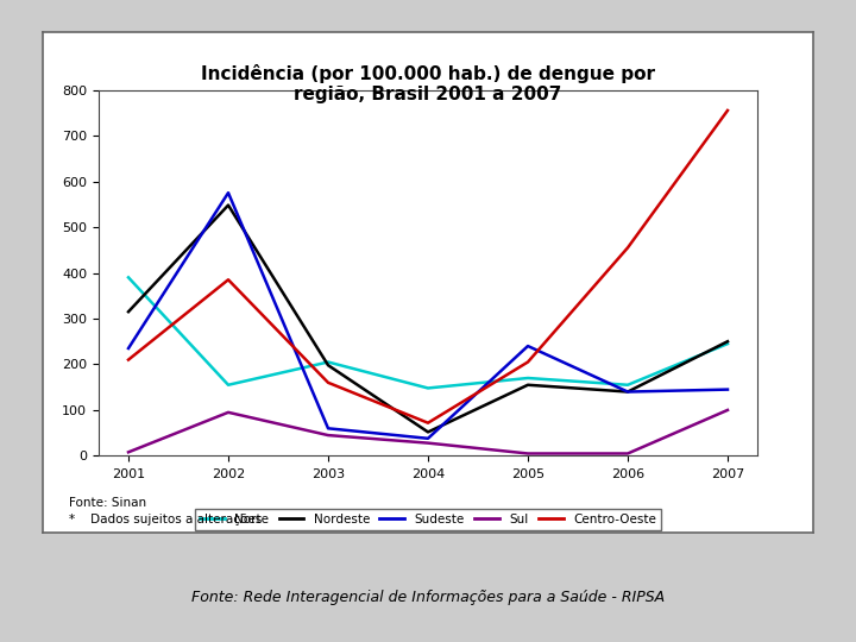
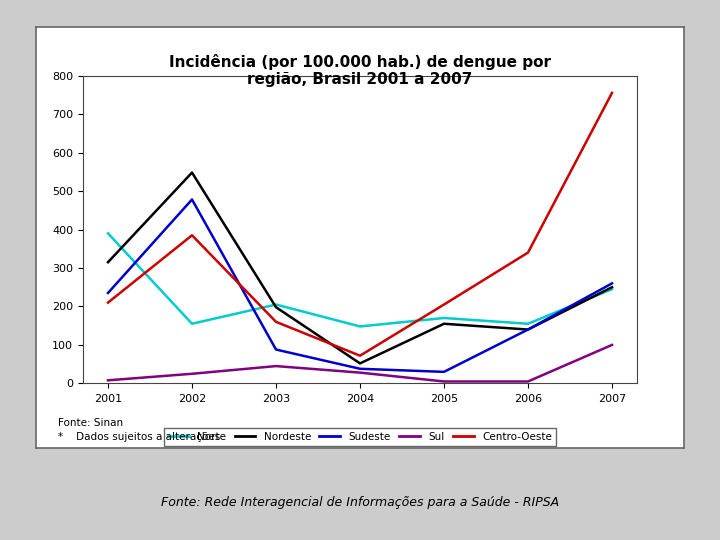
Sudeste/2002: 575 -> 478
Sul/2002: 95 -> 25
Sudeste/2003: 60 -> 88
Sudeste/2005: 240 -> 30
Centro-Oeste/2006: 455 -> 340
Sudeste/2007: 145 -> 260
